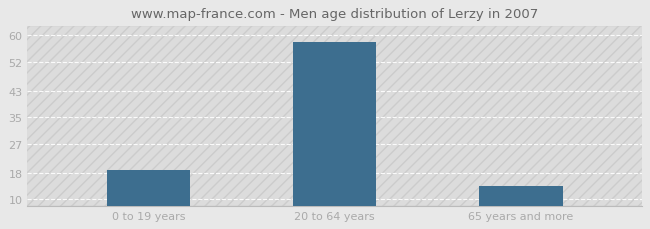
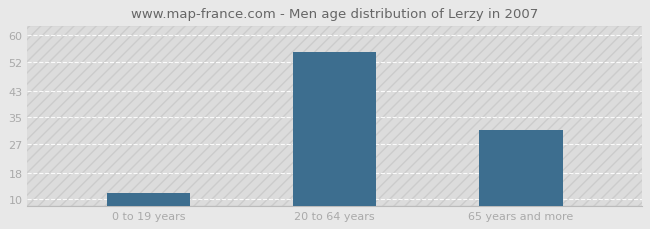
0 to 19 years: 19 -> 12
20 to 64 years: 58 -> 55
65 years and more: 14 -> 31
